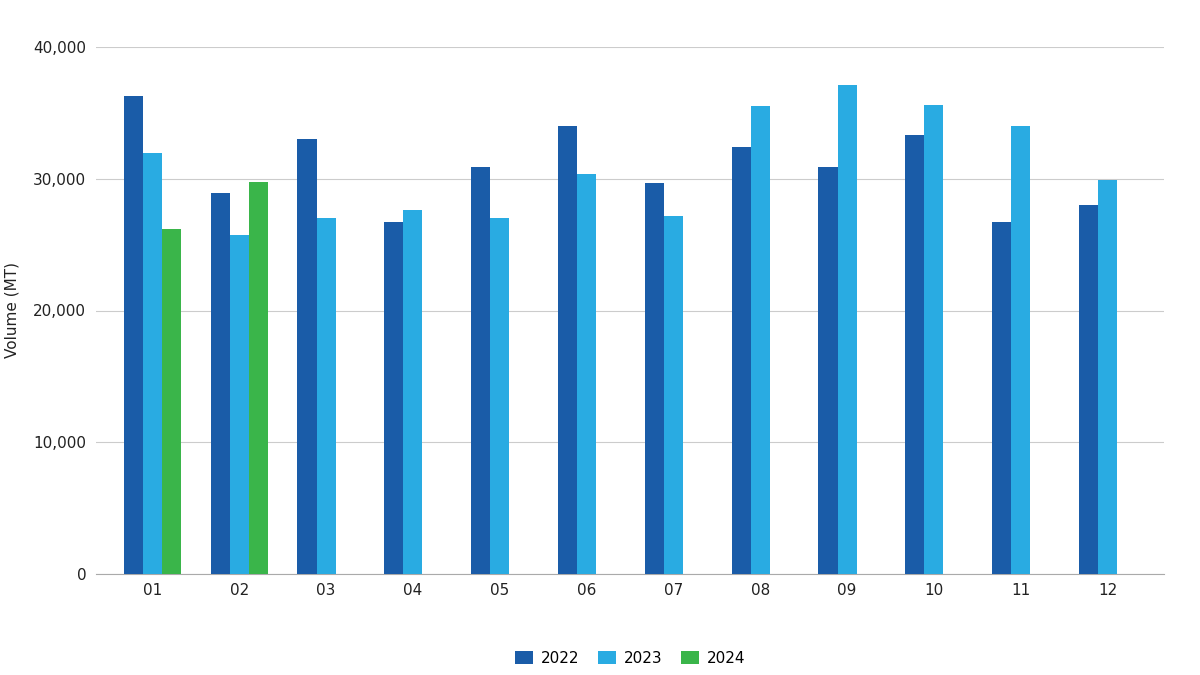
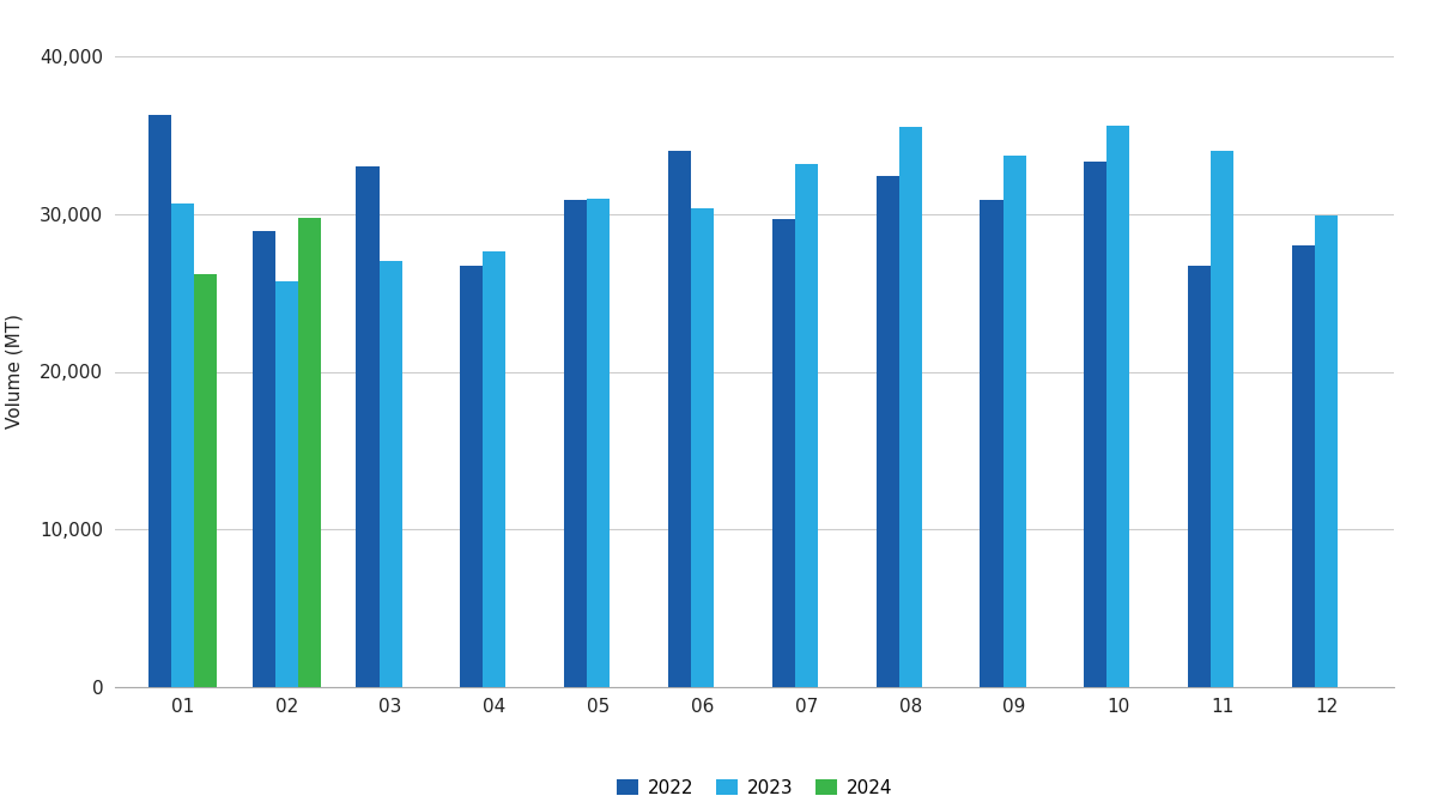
2023/01: 32,000 -> 30,700
2023/05: 27,000 -> 31,000
2023/07: 27,200 -> 33,200
2023/09: 37,100 -> 33,700
